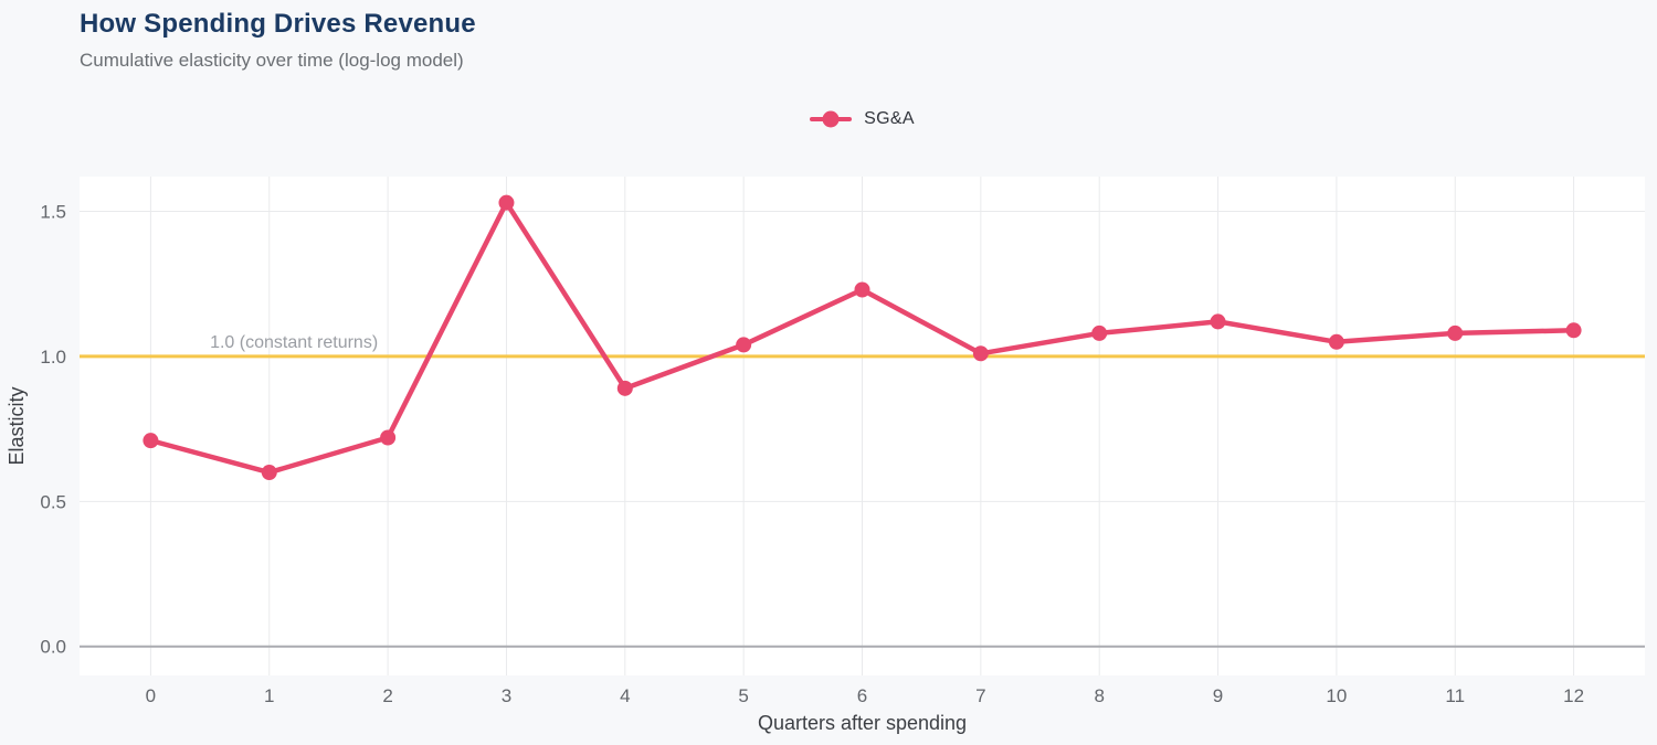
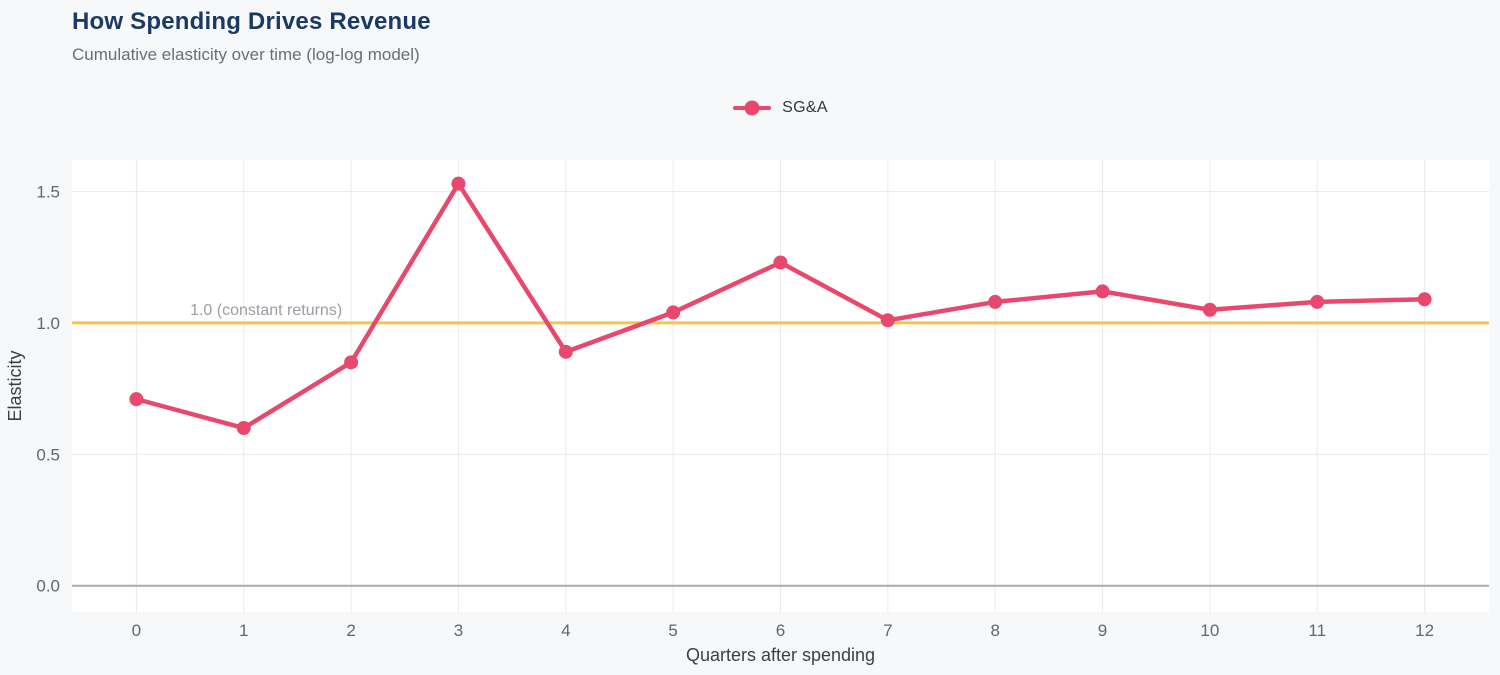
2: 0.72 -> 0.85
